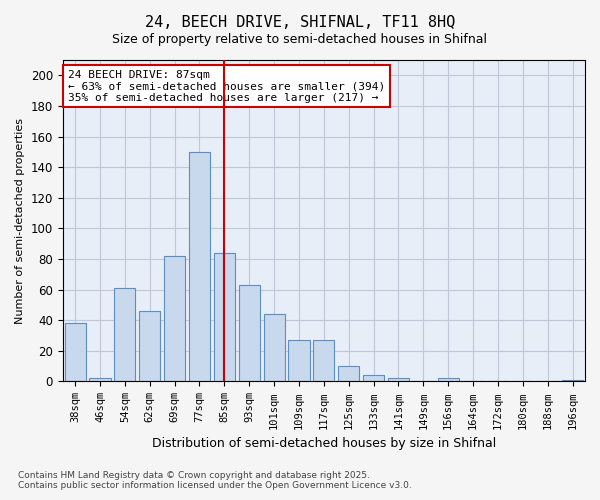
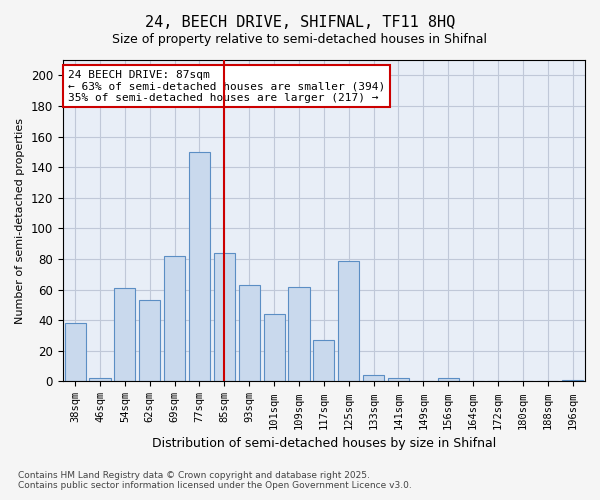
62sqm: 46 -> 53
109sqm: 27 -> 62
125sqm: 10 -> 79
